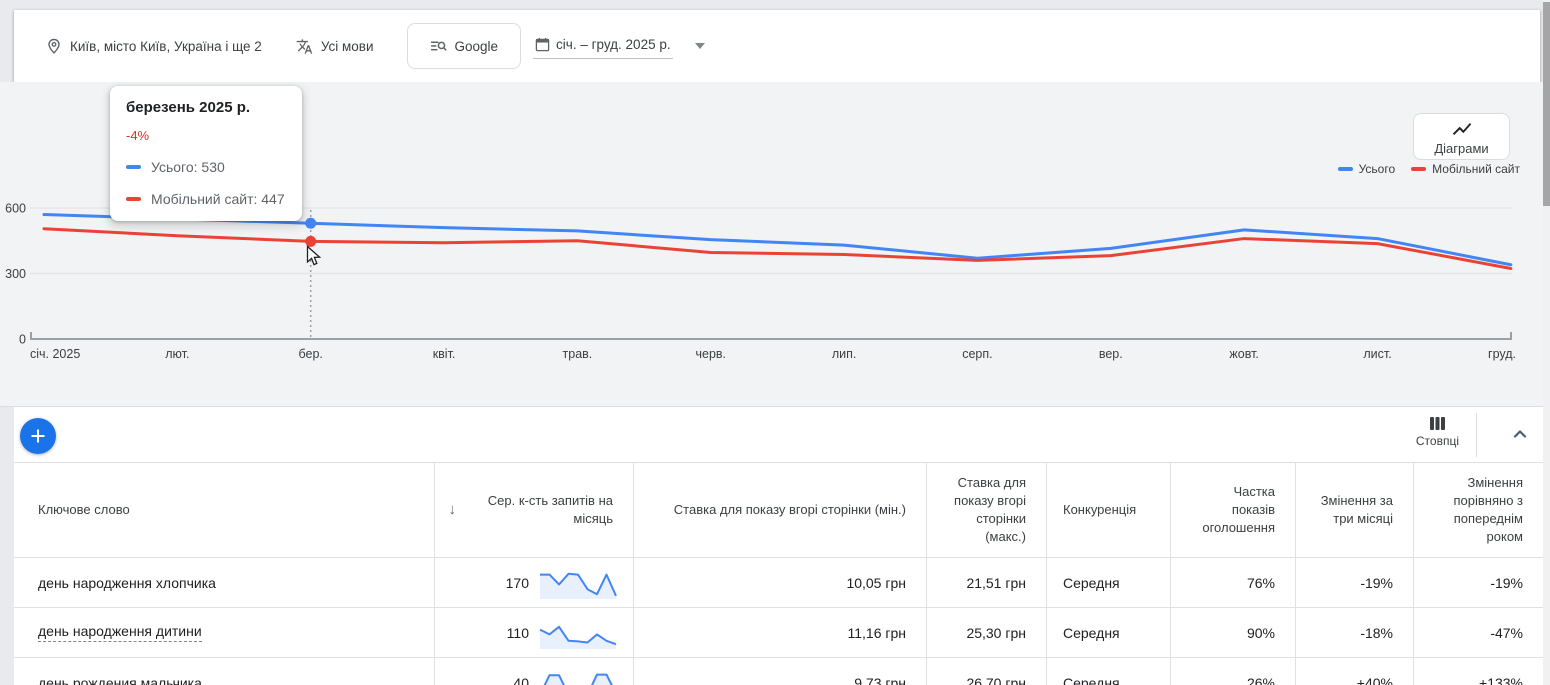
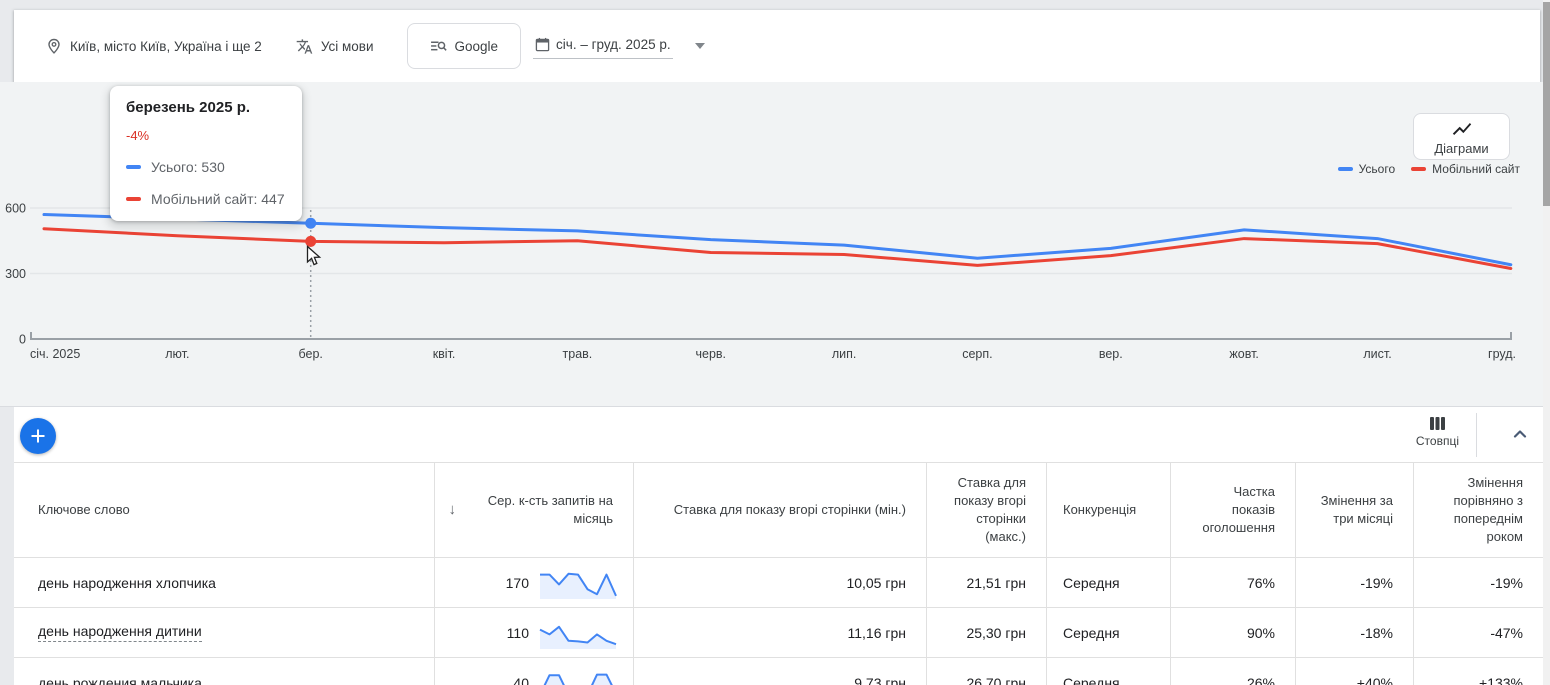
Мобільний сайт/серп.: 360 -> 340
